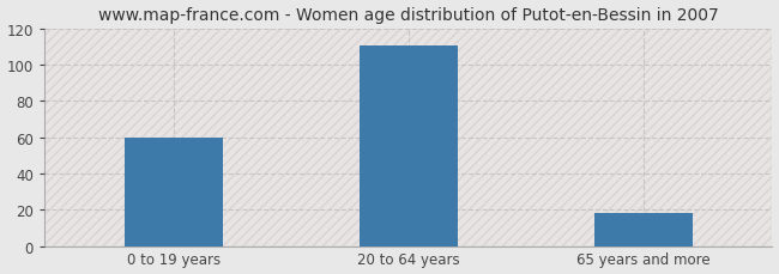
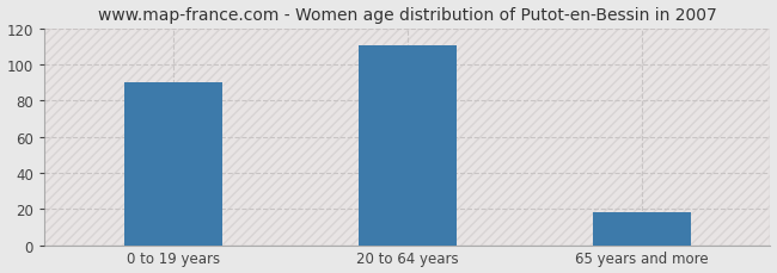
0 to 19 years: 60 -> 90
